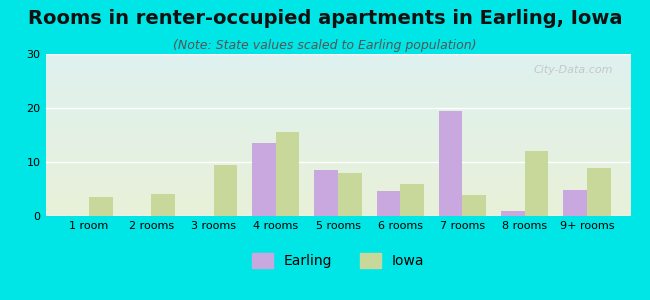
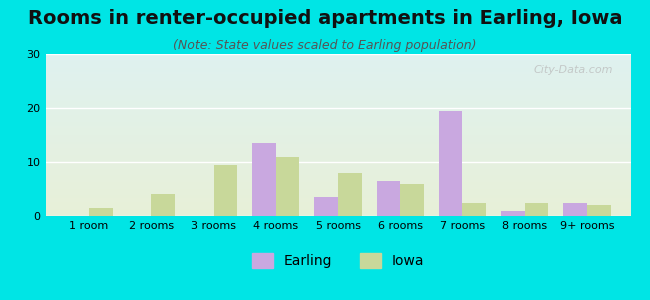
Iowa/1 room: 3.6 -> 1.5
Iowa/4 rooms: 15.6 -> 11.0
Earling/5 rooms: 8.6 -> 3.5
Earling/6 rooms: 4.6 -> 6.5
Iowa/7 rooms: 3.8 -> 2.5
Iowa/8 rooms: 12.0 -> 2.5
Earling/9+ rooms: 4.8 -> 2.5
Iowa/9+ rooms: 8.8 -> 2.0
